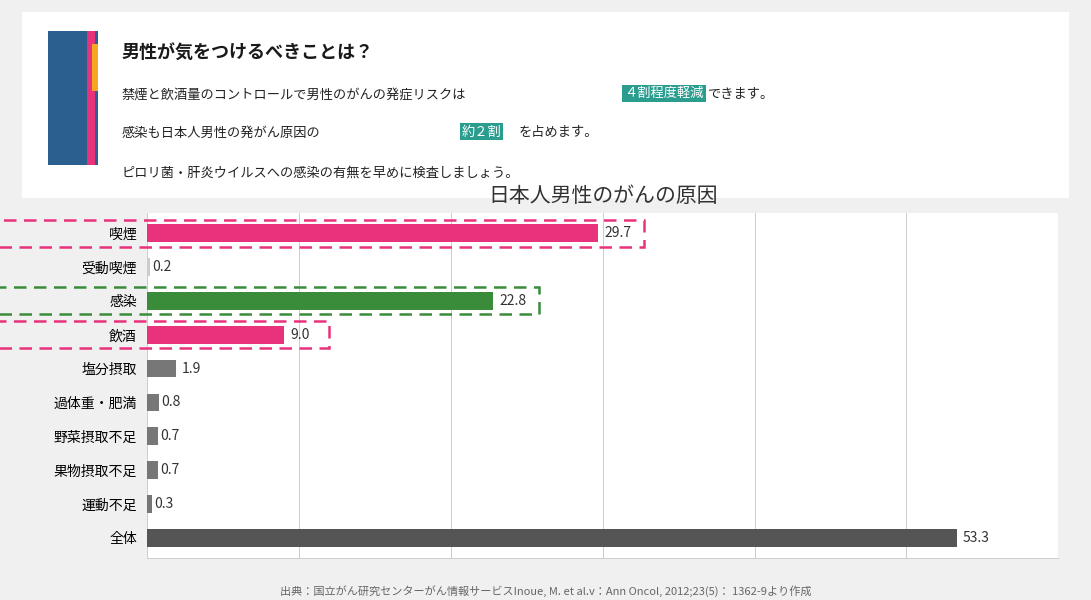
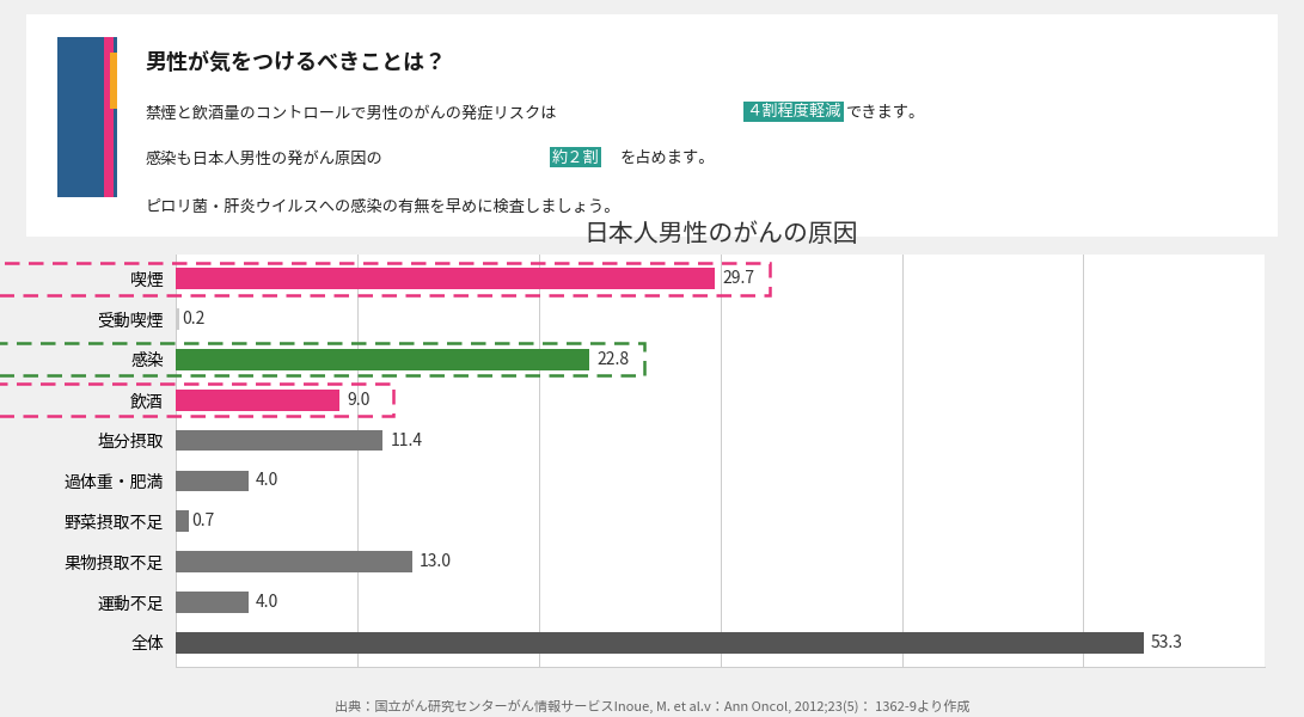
塩分摂取: 1.9 -> 11.4
過体重・肥満: 0.8 -> 4.0
果物摂取不足: 0.7 -> 13.0
運動不足: 0.3 -> 4.0
